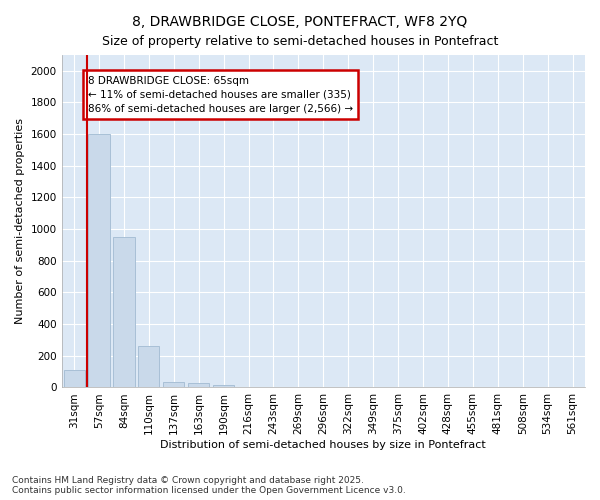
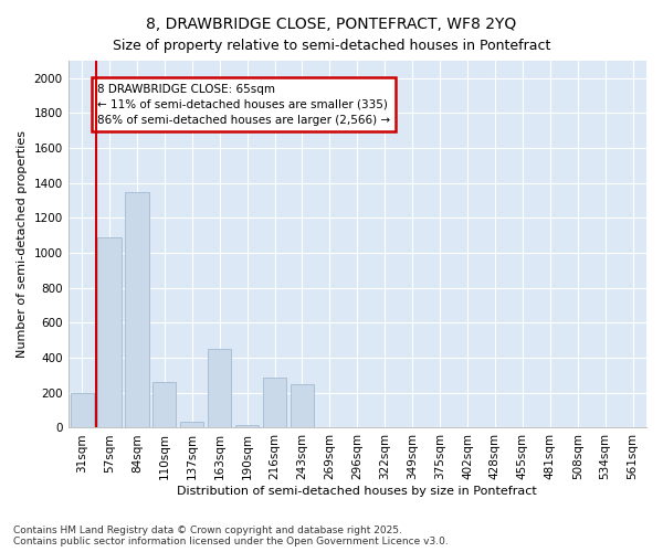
31sqm: 110 -> 200
57sqm: 1600 -> 1090
84sqm: 950 -> 1350
163sqm: 30 -> 450
216sqm: 0 -> 290
243sqm: 0 -> 250
